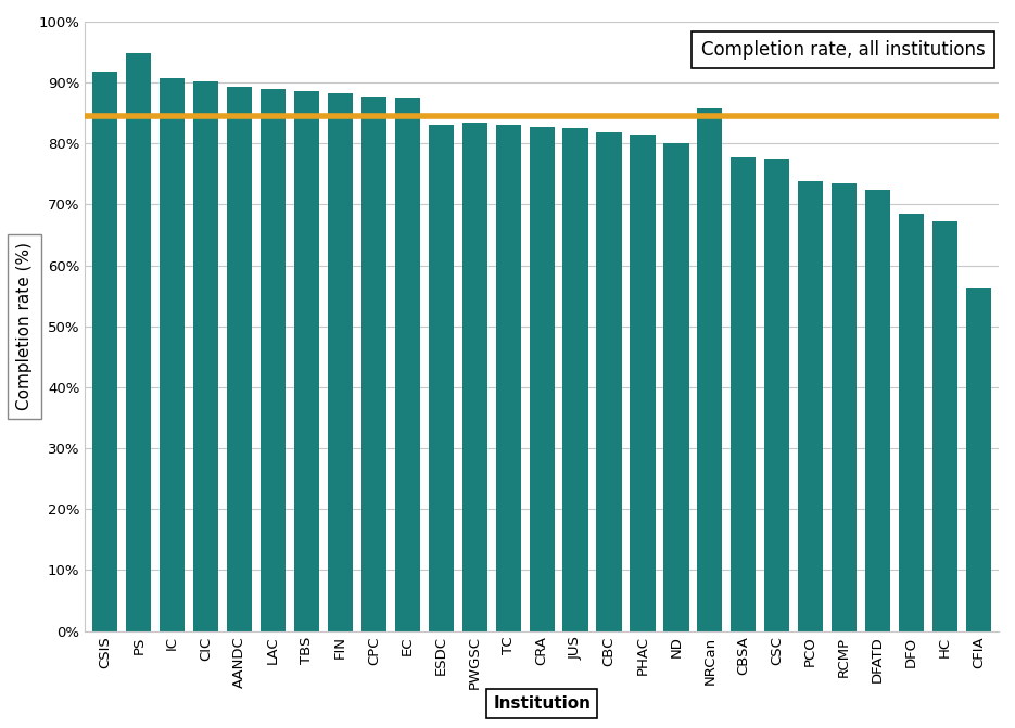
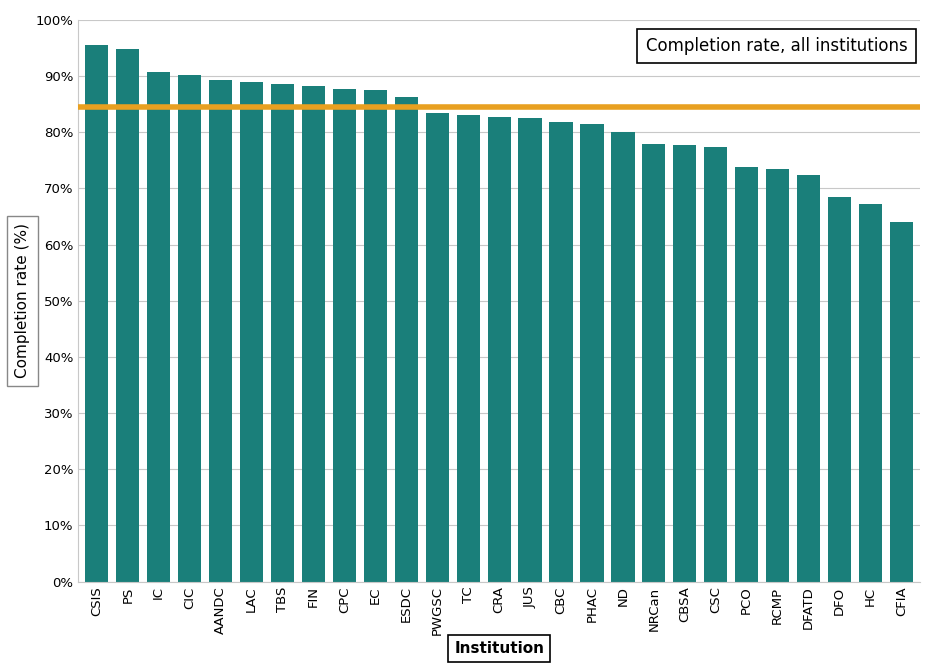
CSIS: 91.8% -> 95.5%
ESDC: 83.0% -> 86.2%
NRCan: 85.8% -> 77.9%
CFIA: 56.4% -> 64.0%
